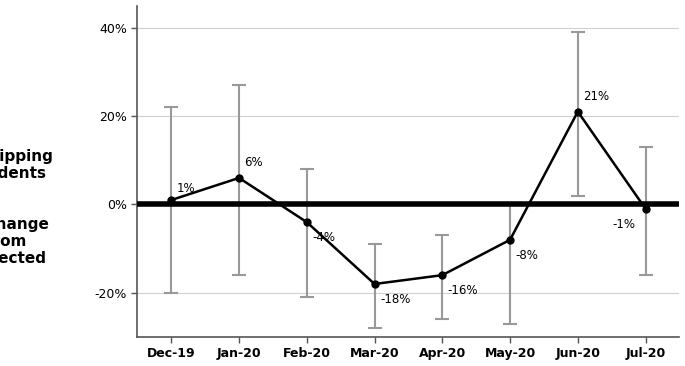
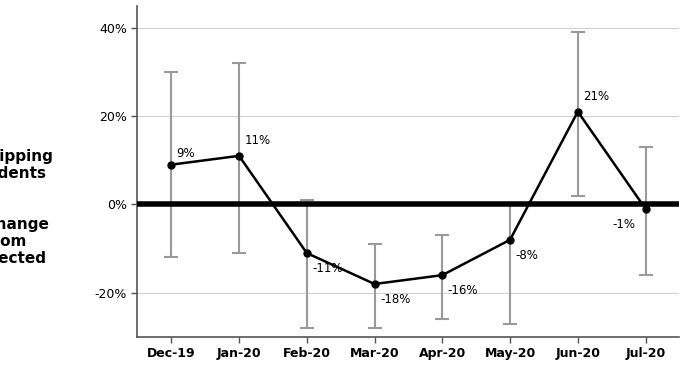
Dec-19: 1% -> 9%
Jan-20: 6% -> 11%
Feb-20: -4% -> -11%
